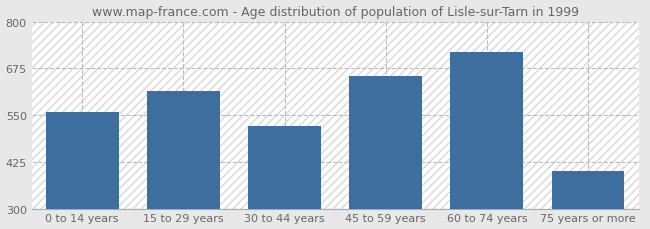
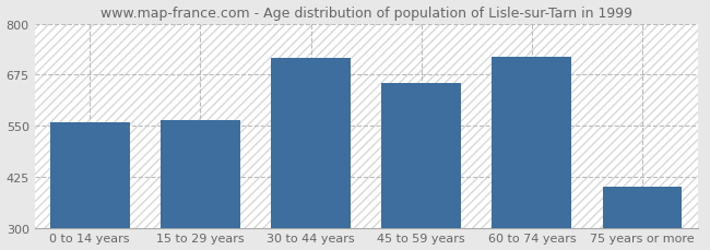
15 to 29 years: 615 -> 563
30 to 44 years: 520 -> 716
